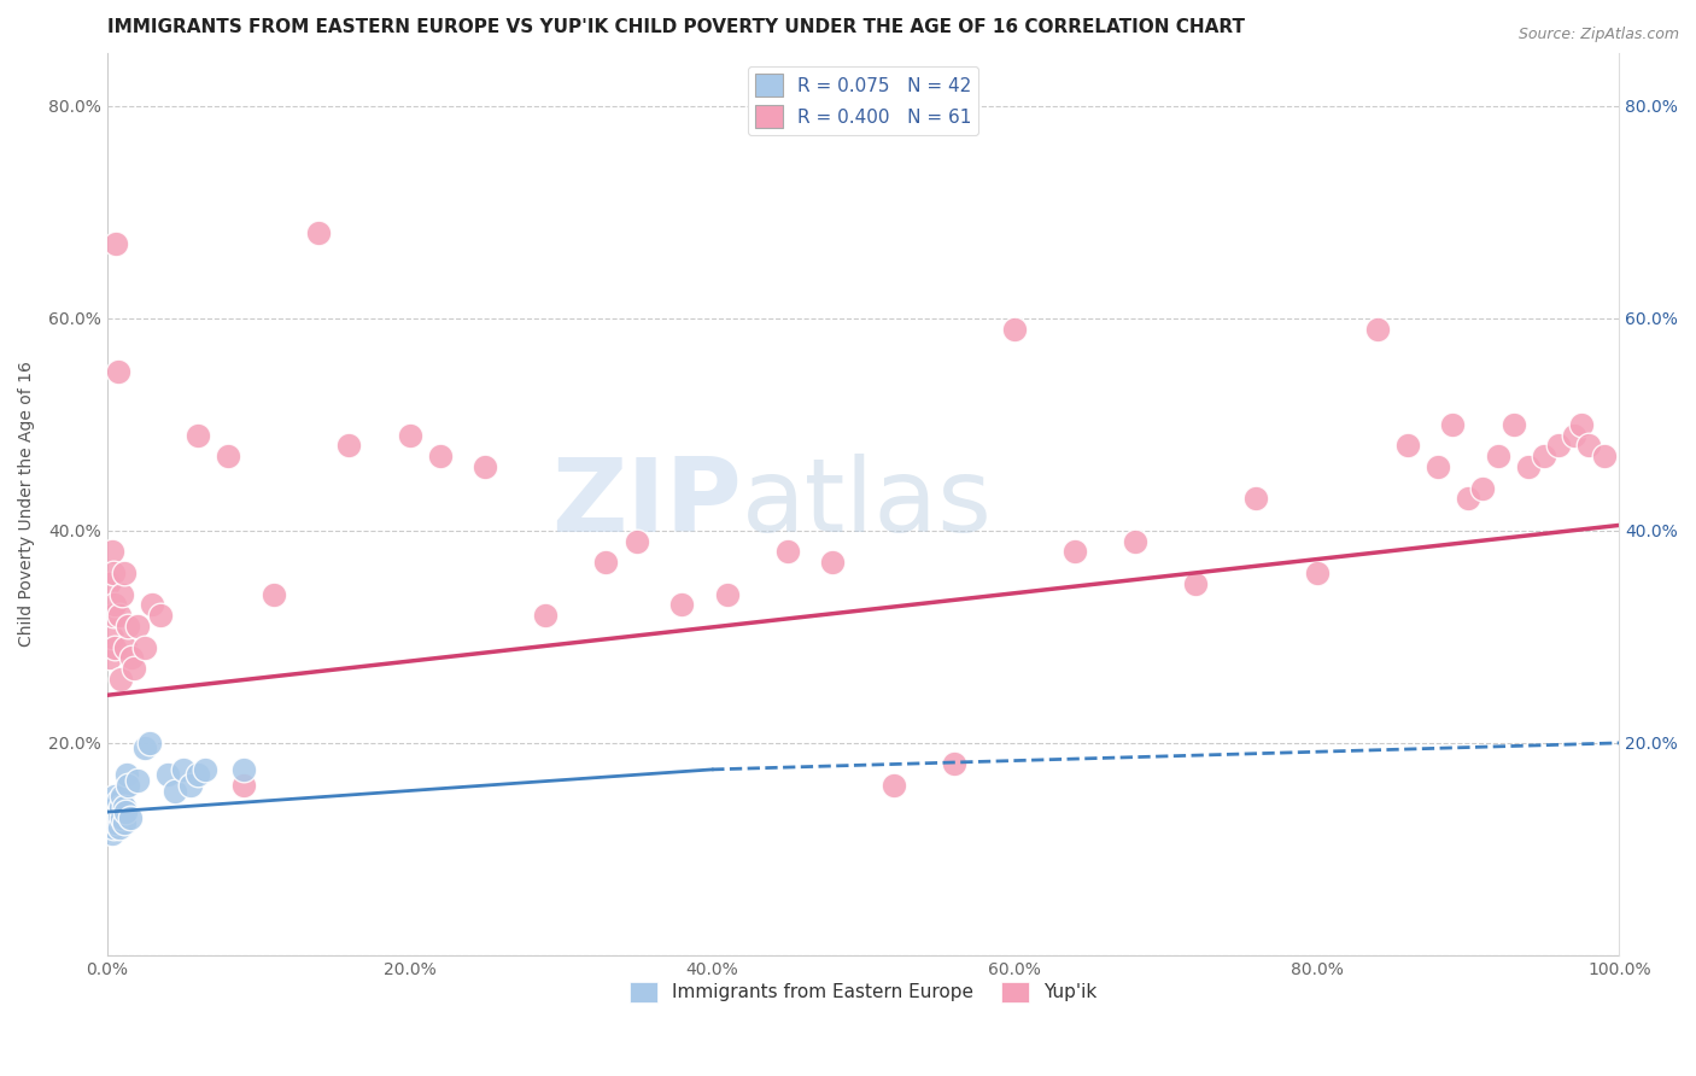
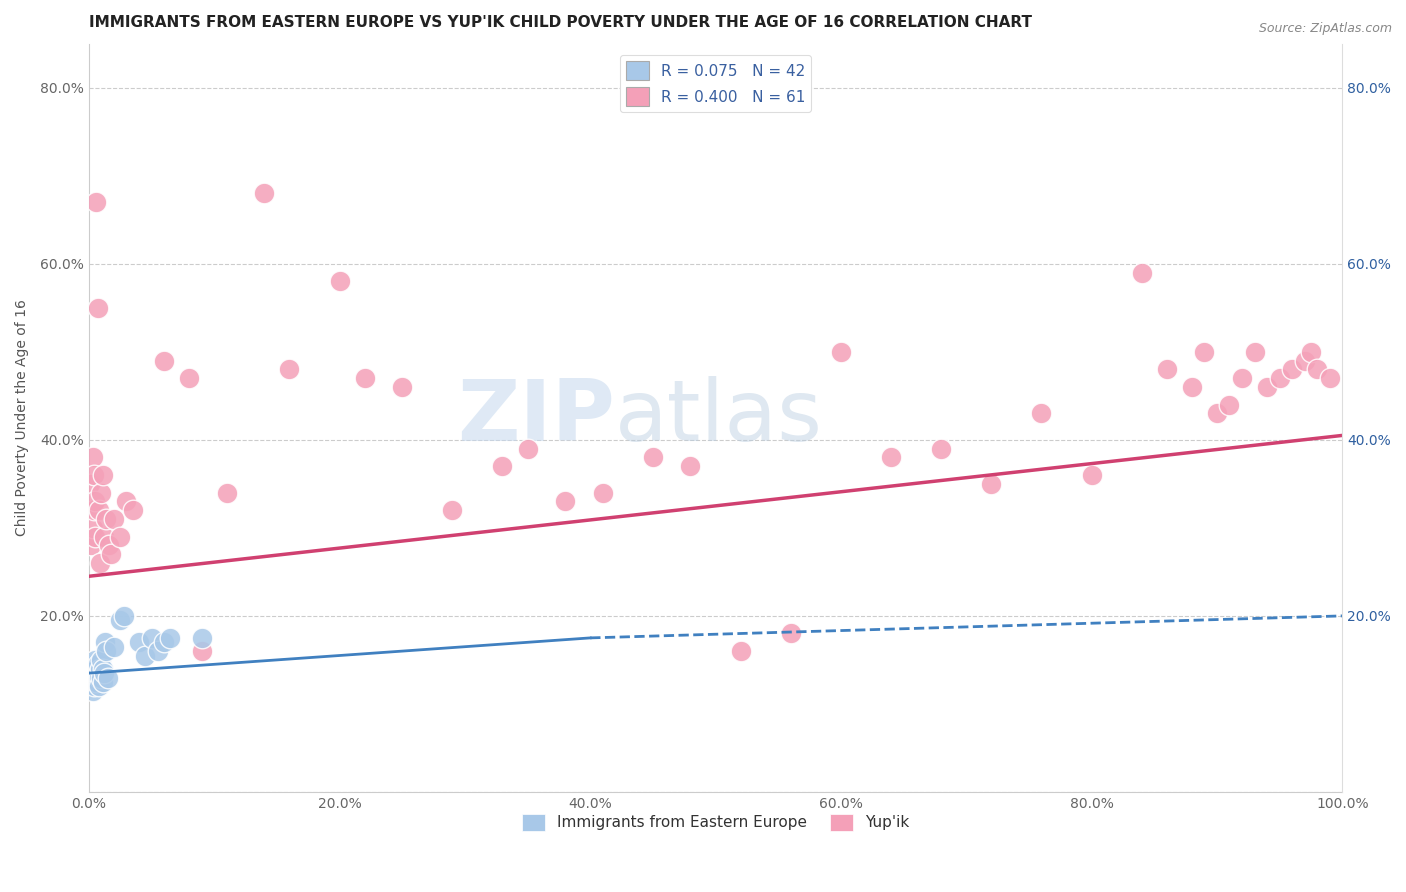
Yup'ik/20.0%: 49% -> 58%
Yup'ik/60.0%: 59% -> 50%
